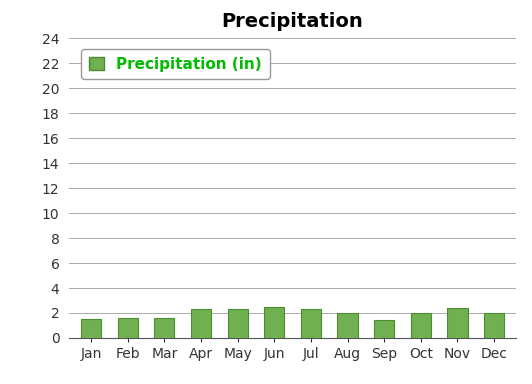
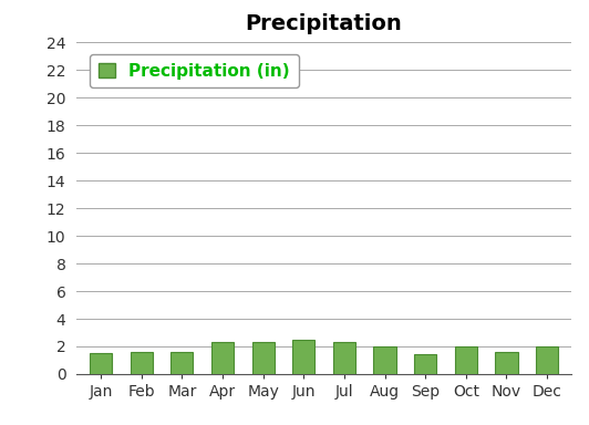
Nov: 2.4 -> 1.6
